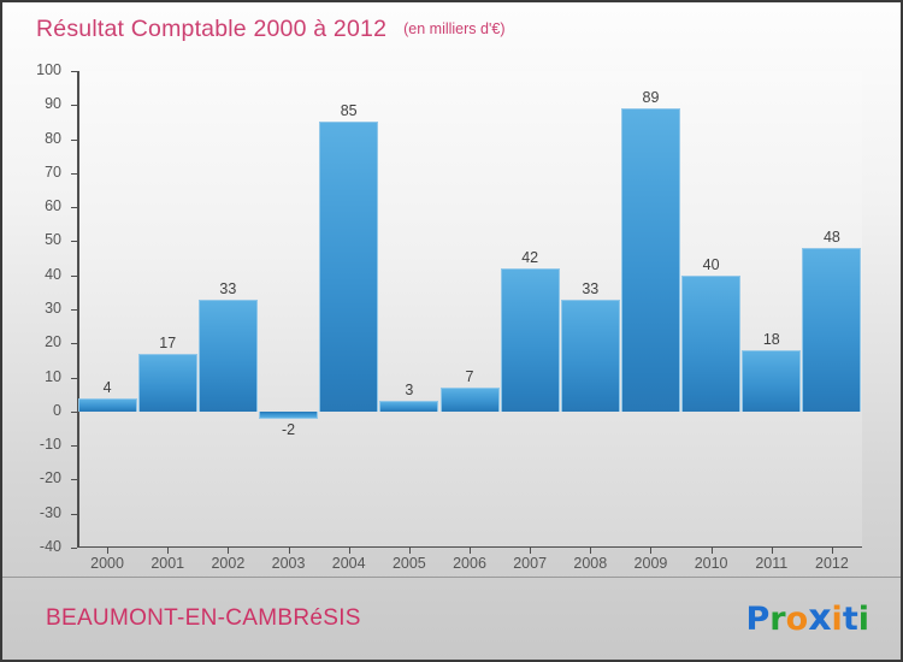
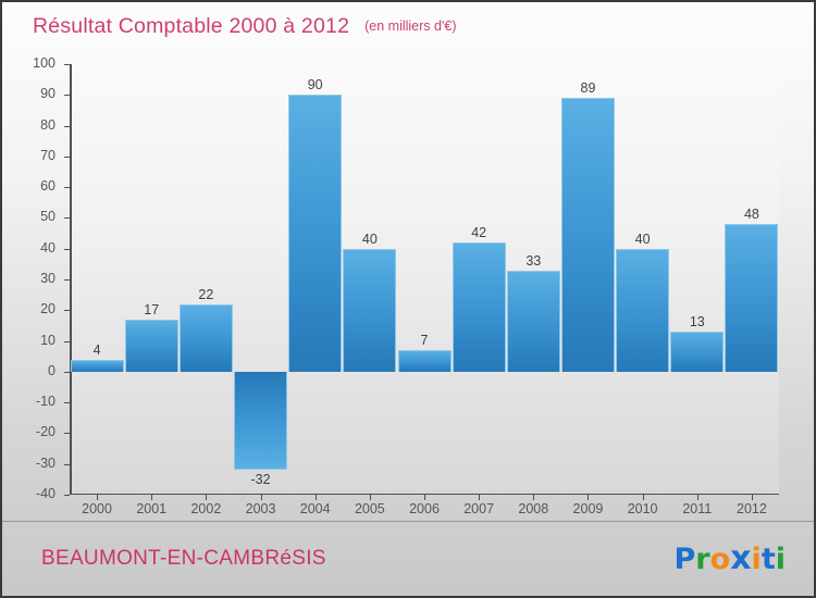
2002: 33 -> 22
2003: -2 -> -32
2004: 85 -> 90
2005: 3 -> 40
2011: 18 -> 13
